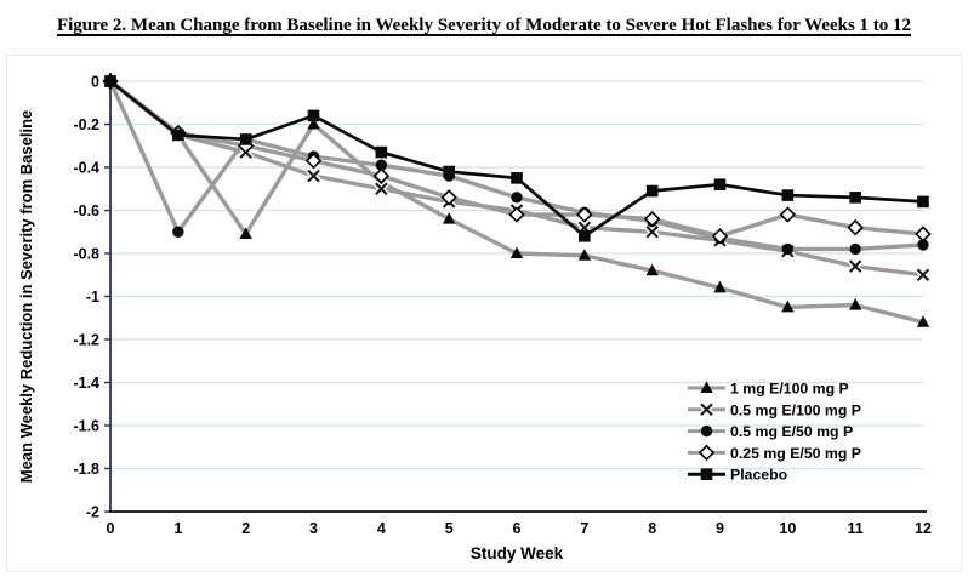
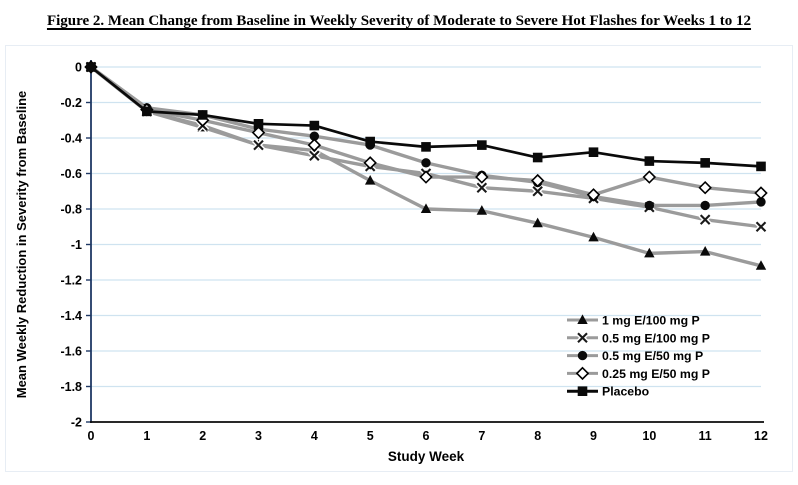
0.5 mg E/50 mg P/1: -0.70 -> -0.23
1 mg E/100 mg P/2: -0.71 -> -0.34
1 mg E/100 mg P/3: -0.20 -> -0.44
Placebo/3: -0.16 -> -0.32
Placebo/7: -0.72 -> -0.44
